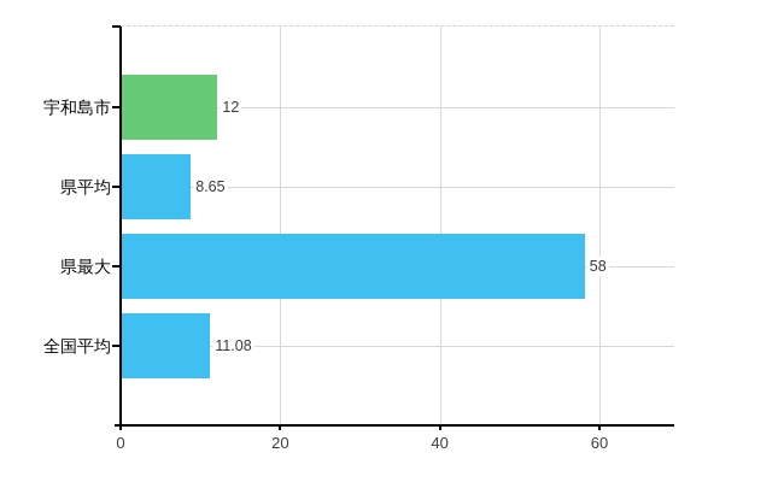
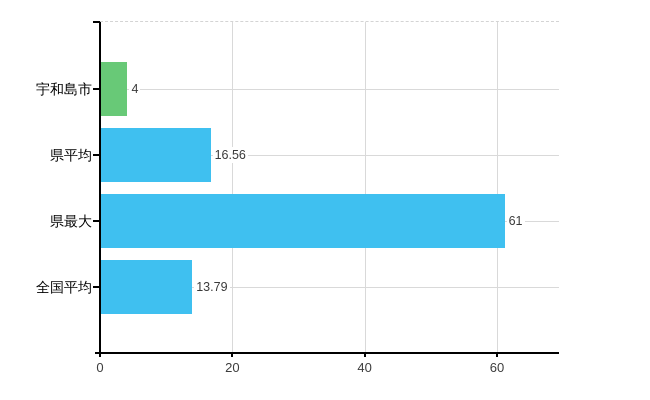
宇和島市: 12 -> 4
県平均: 8.65 -> 16.56
県最大: 58 -> 61
全国平均: 11.08 -> 13.79
